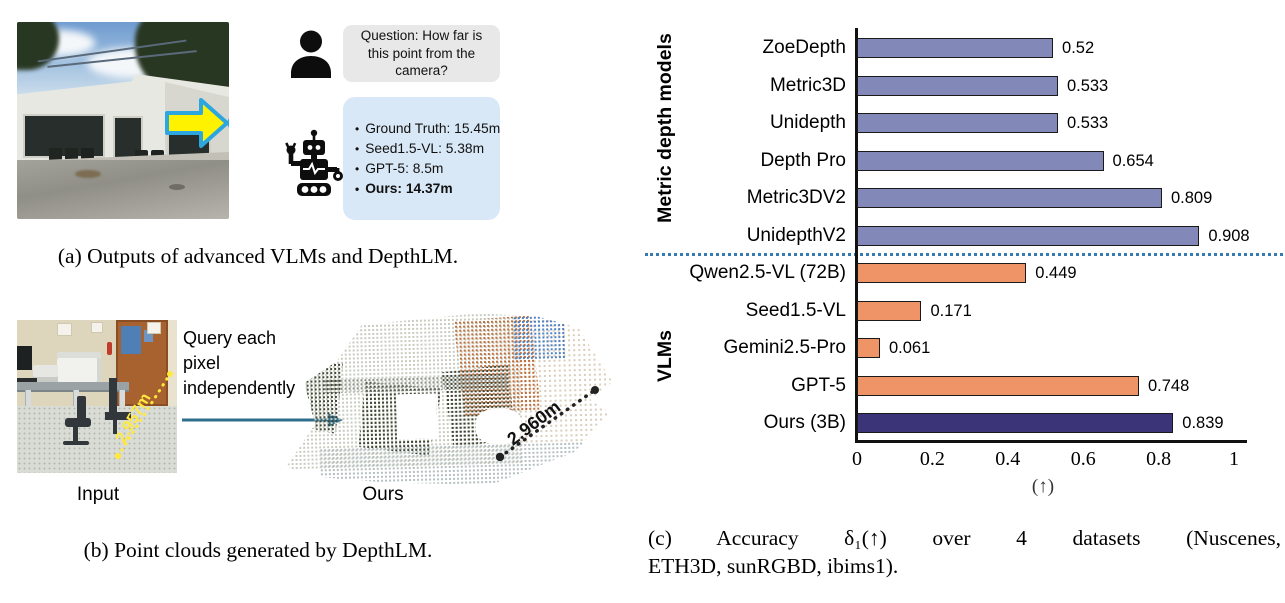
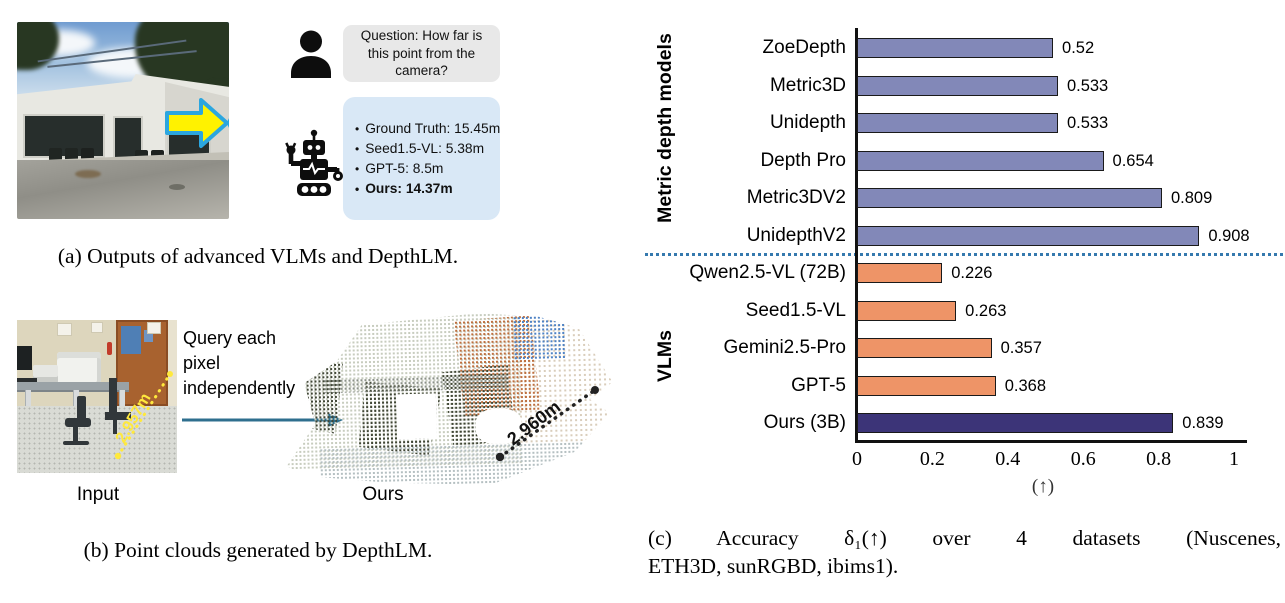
Qwen2.5-VL (72B): 0.449 -> 0.226
Seed1.5-VL: 0.171 -> 0.263
Gemini2.5-Pro: 0.061 -> 0.357
GPT-5: 0.748 -> 0.368
